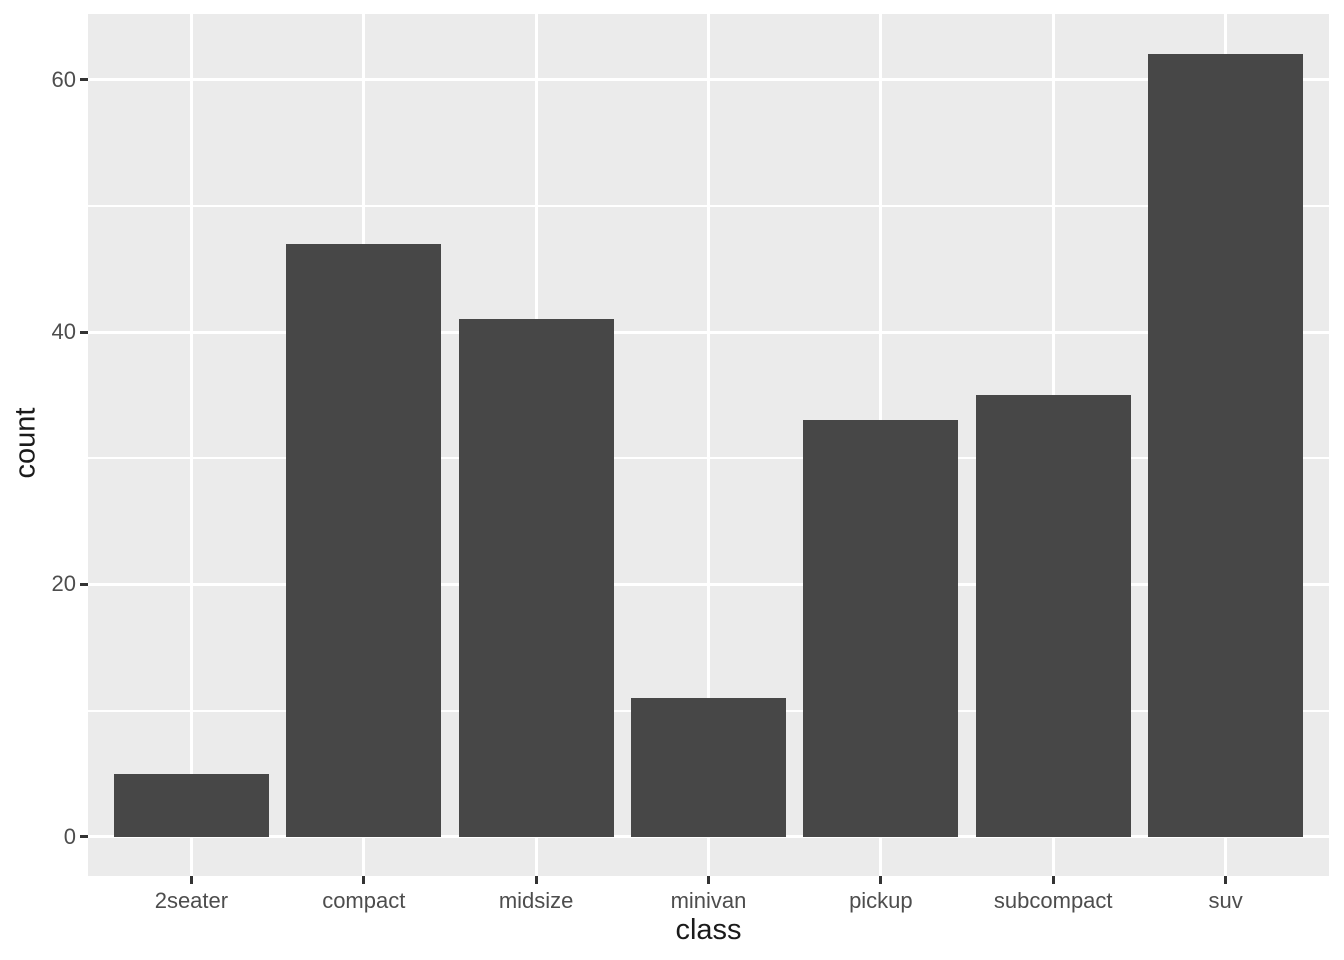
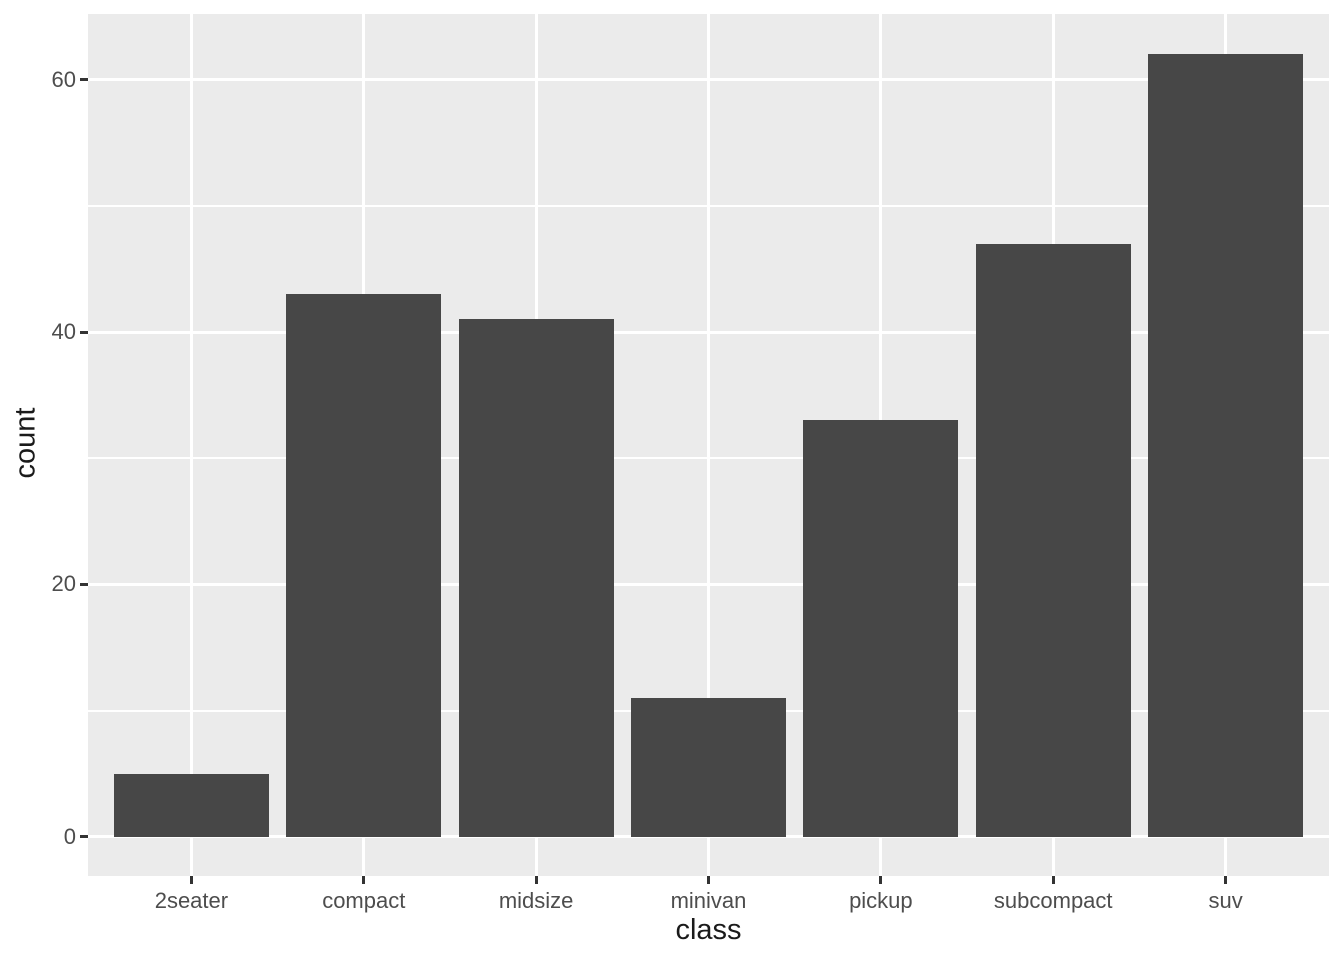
compact: 47 -> 43
subcompact: 35 -> 47
